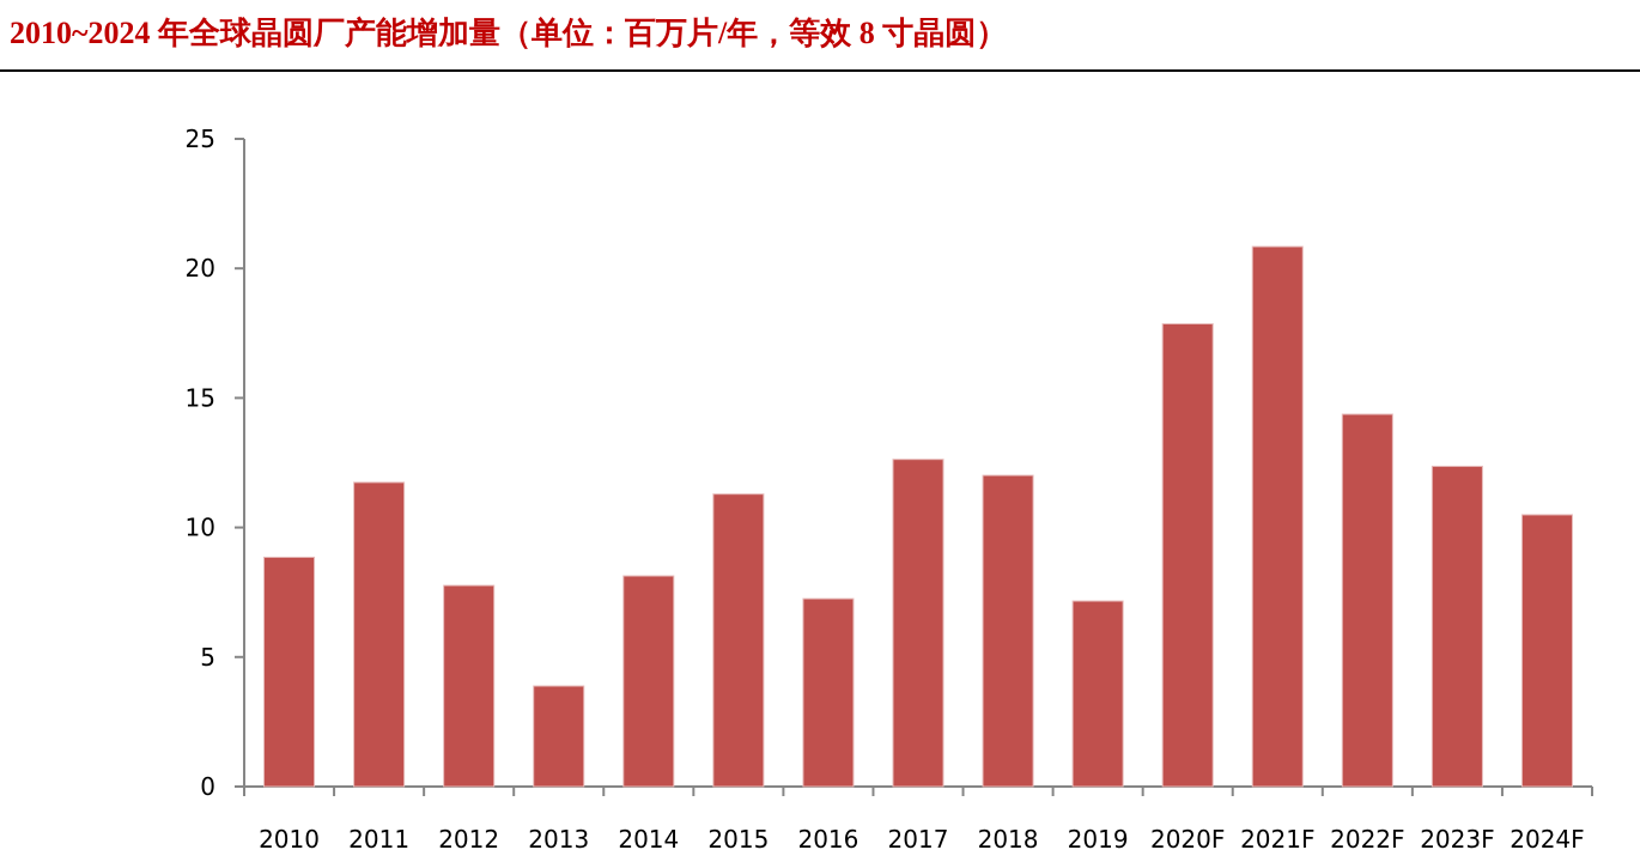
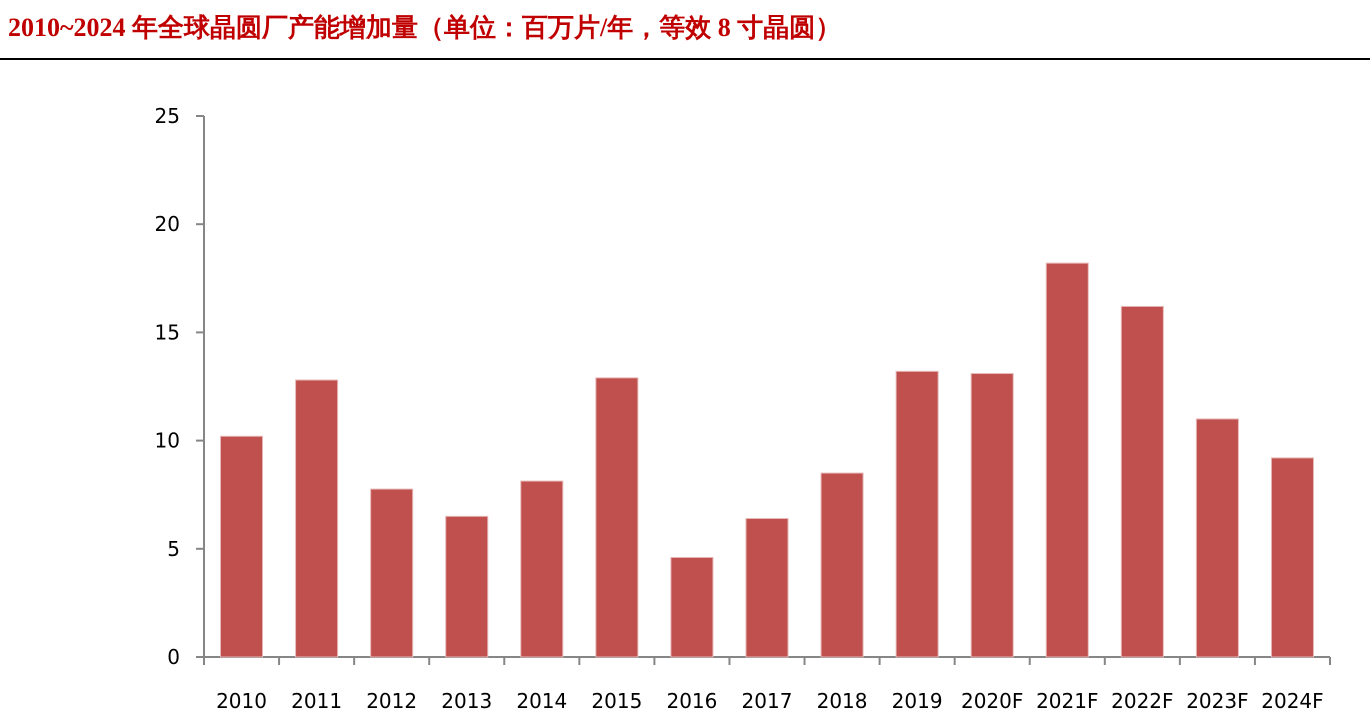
2010: 8.8 -> 10.2
2011: 11.7 -> 12.8
2013: 3.9 -> 6.5
2015: 11.3 -> 12.9
2016: 7.2 -> 4.6
2017: 12.6 -> 6.4
2018: 12.0 -> 8.5
2019: 7.2 -> 13.2
2020F: 17.9 -> 13.1
2021F: 20.8 -> 18.2
2022F: 14.4 -> 16.2
2023F: 12.4 -> 11.0
2024F: 10.5 -> 9.2
